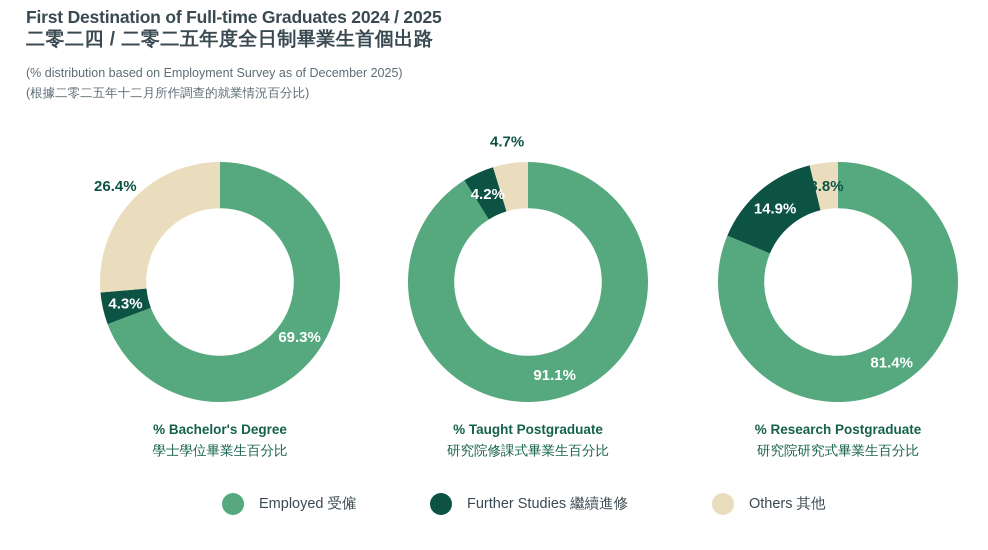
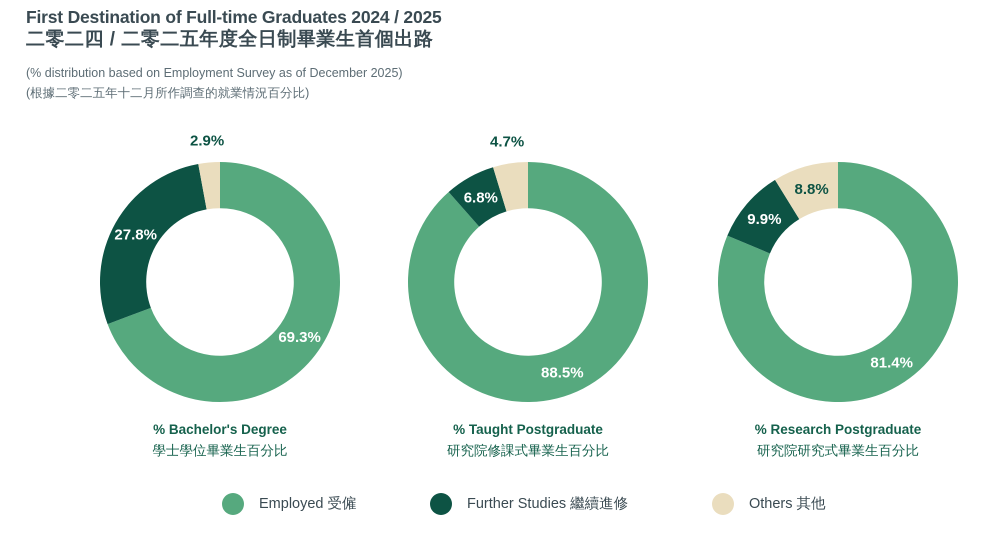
% Bachelor's Degree/Further Studies 繼續進修: 4.3% -> 27.8%
% Bachelor's Degree/Others 其他: 26.4% -> 2.9%
% Taught Postgraduate/Employed 受僱: 91.1% -> 88.5%
% Taught Postgraduate/Further Studies 繼續進修: 4.2% -> 6.8%
% Research Postgraduate/Further Studies 繼續進修: 14.9% -> 9.9%
% Research Postgraduate/Others 其他: 3.8% -> 8.8%
